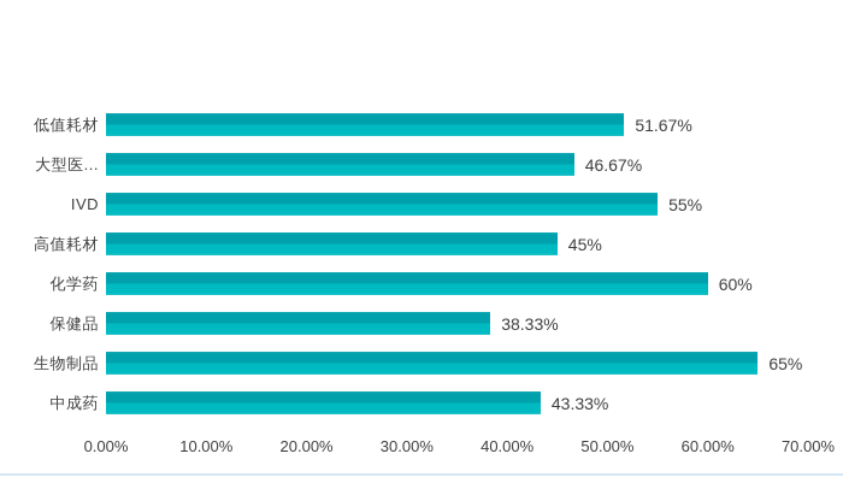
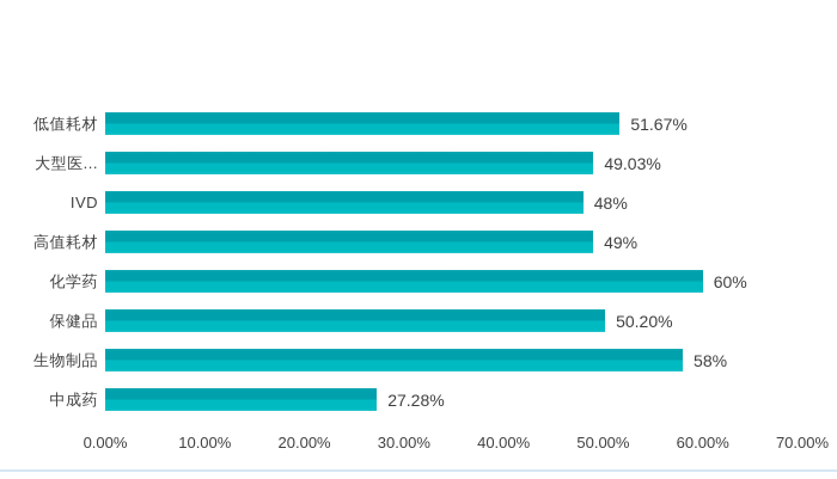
大型医...: 46.67% -> 49.03%
IVD: 55% -> 48%
高值耗材: 45% -> 49%
保健品: 38.33% -> 50.20%
生物制品: 65% -> 58%
中成药: 43.33% -> 27.28%
